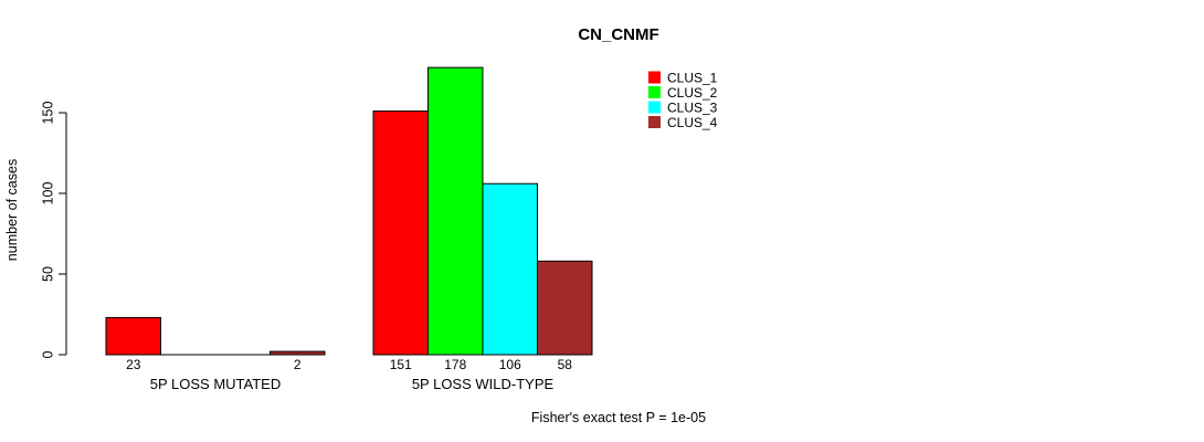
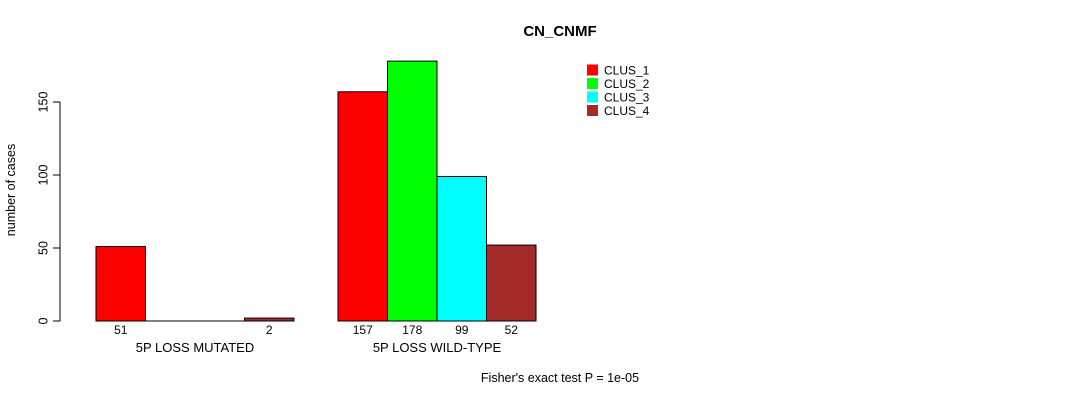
CLUS_1/5P LOSS MUTATED: 23 -> 51
CLUS_1/5P LOSS WILD-TYPE: 151 -> 157
CLUS_3/5P LOSS WILD-TYPE: 106 -> 99
CLUS_4/5P LOSS WILD-TYPE: 58 -> 52
